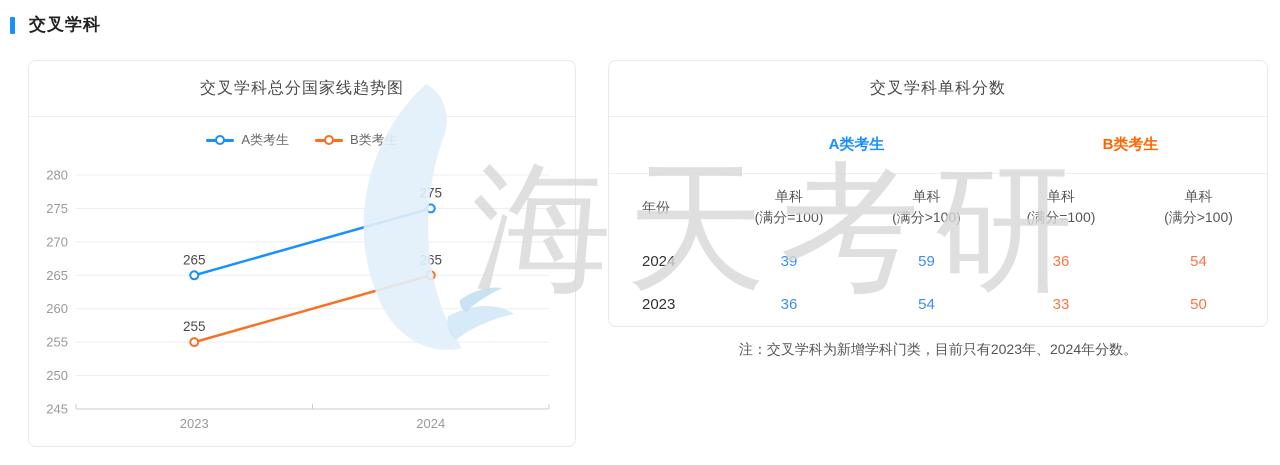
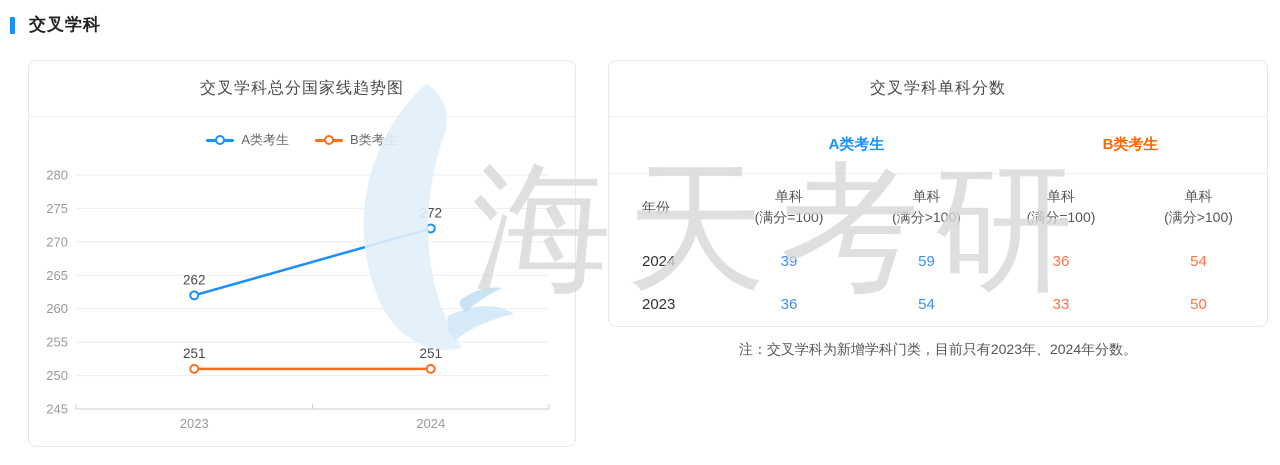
交叉学科总分国家线趋势图/A类考生/2023: 265 -> 262
交叉学科总分国家线趋势图/B类考生/2023: 255 -> 251
交叉学科总分国家线趋势图/A类考生/2024: 275 -> 272
交叉学科总分国家线趋势图/B类考生/2024: 265 -> 251
